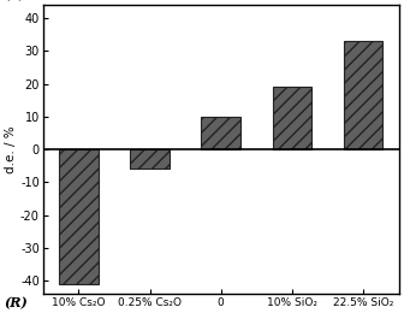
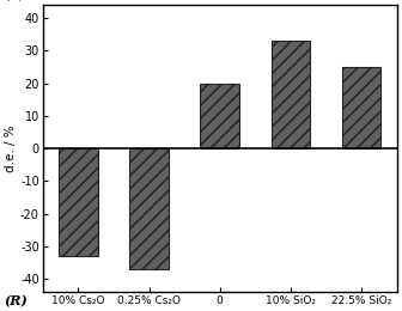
10% Cs₂O: -41 -> -33
0.25% Cs₂O: -6 -> -37
0: 10 -> 20
10% SiO₂: 19 -> 33
22.5% SiO₂: 33 -> 25
